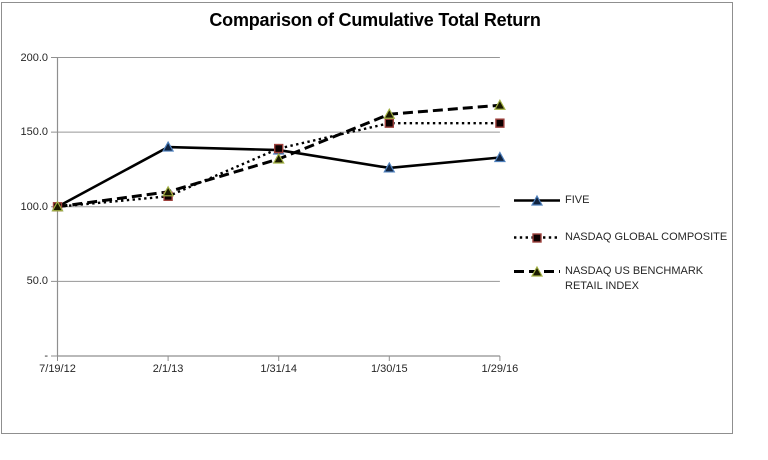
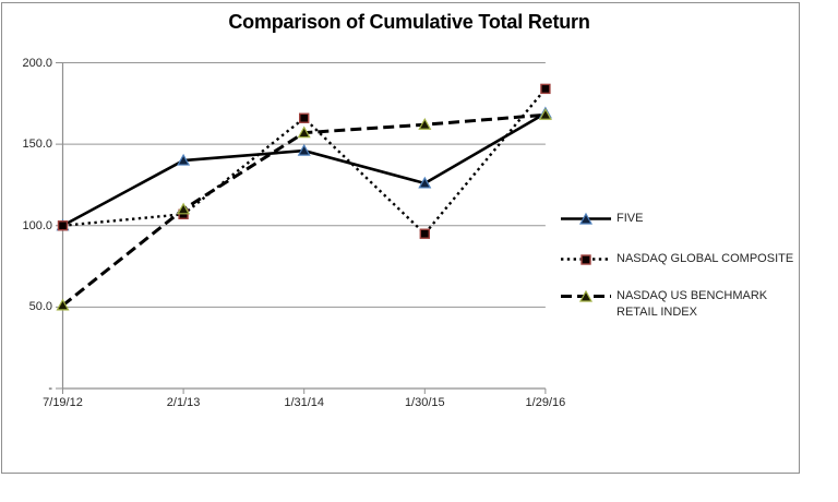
NASDAQ US BENCHMARK RETAIL INDEX/7/19/12: 100 -> 51
FIVE/1/31/14: 138 -> 146
NASDAQ GLOBAL COMPOSITE/1/31/14: 139 -> 166
NASDAQ US BENCHMARK RETAIL INDEX/1/31/14: 132 -> 157
NASDAQ GLOBAL COMPOSITE/1/30/15: 156 -> 95
FIVE/1/29/16: 133 -> 169
NASDAQ GLOBAL COMPOSITE/1/29/16: 156 -> 184
